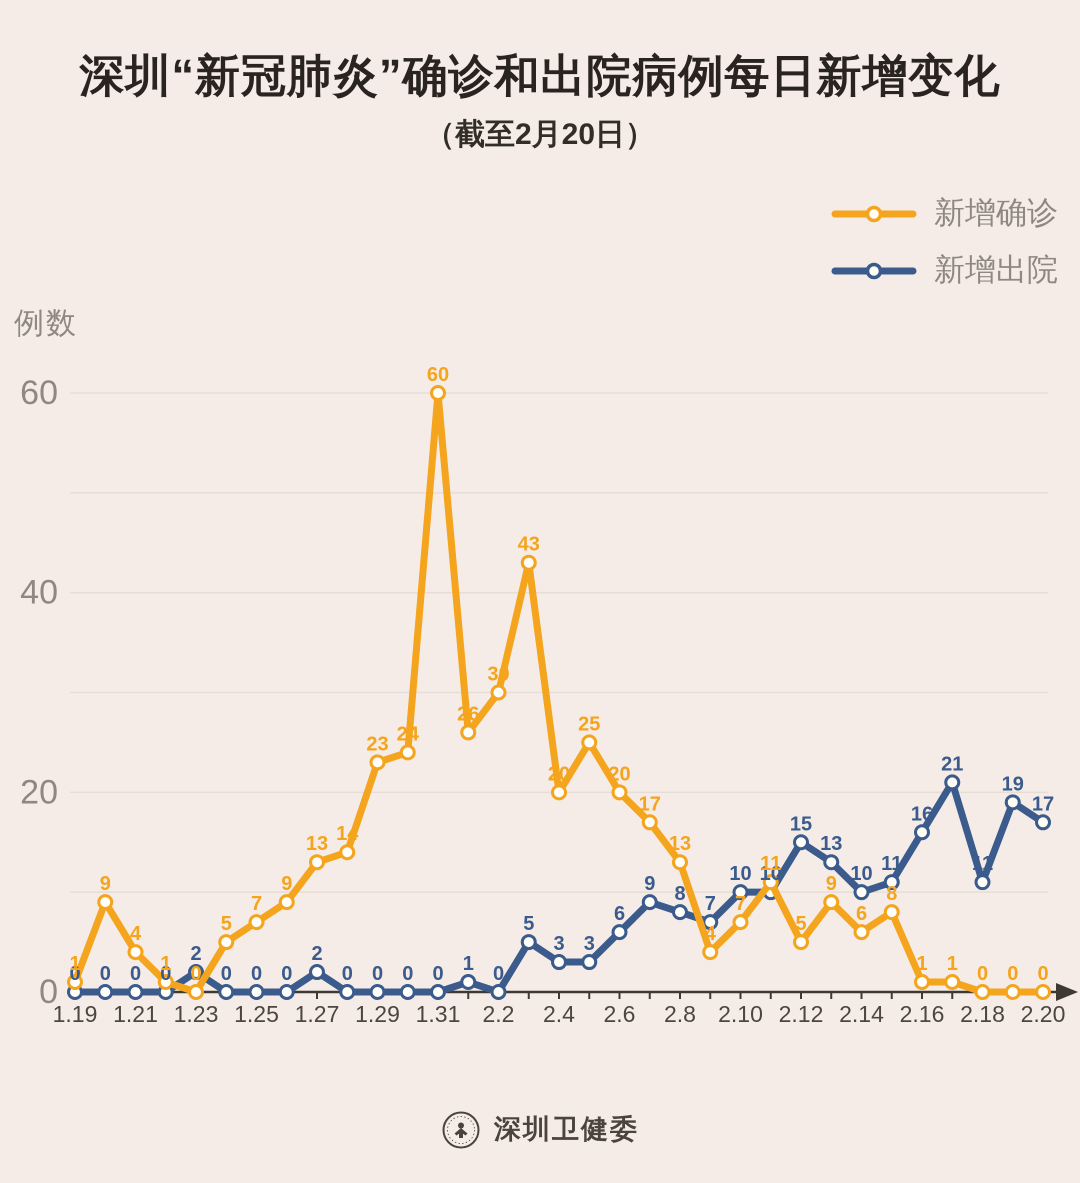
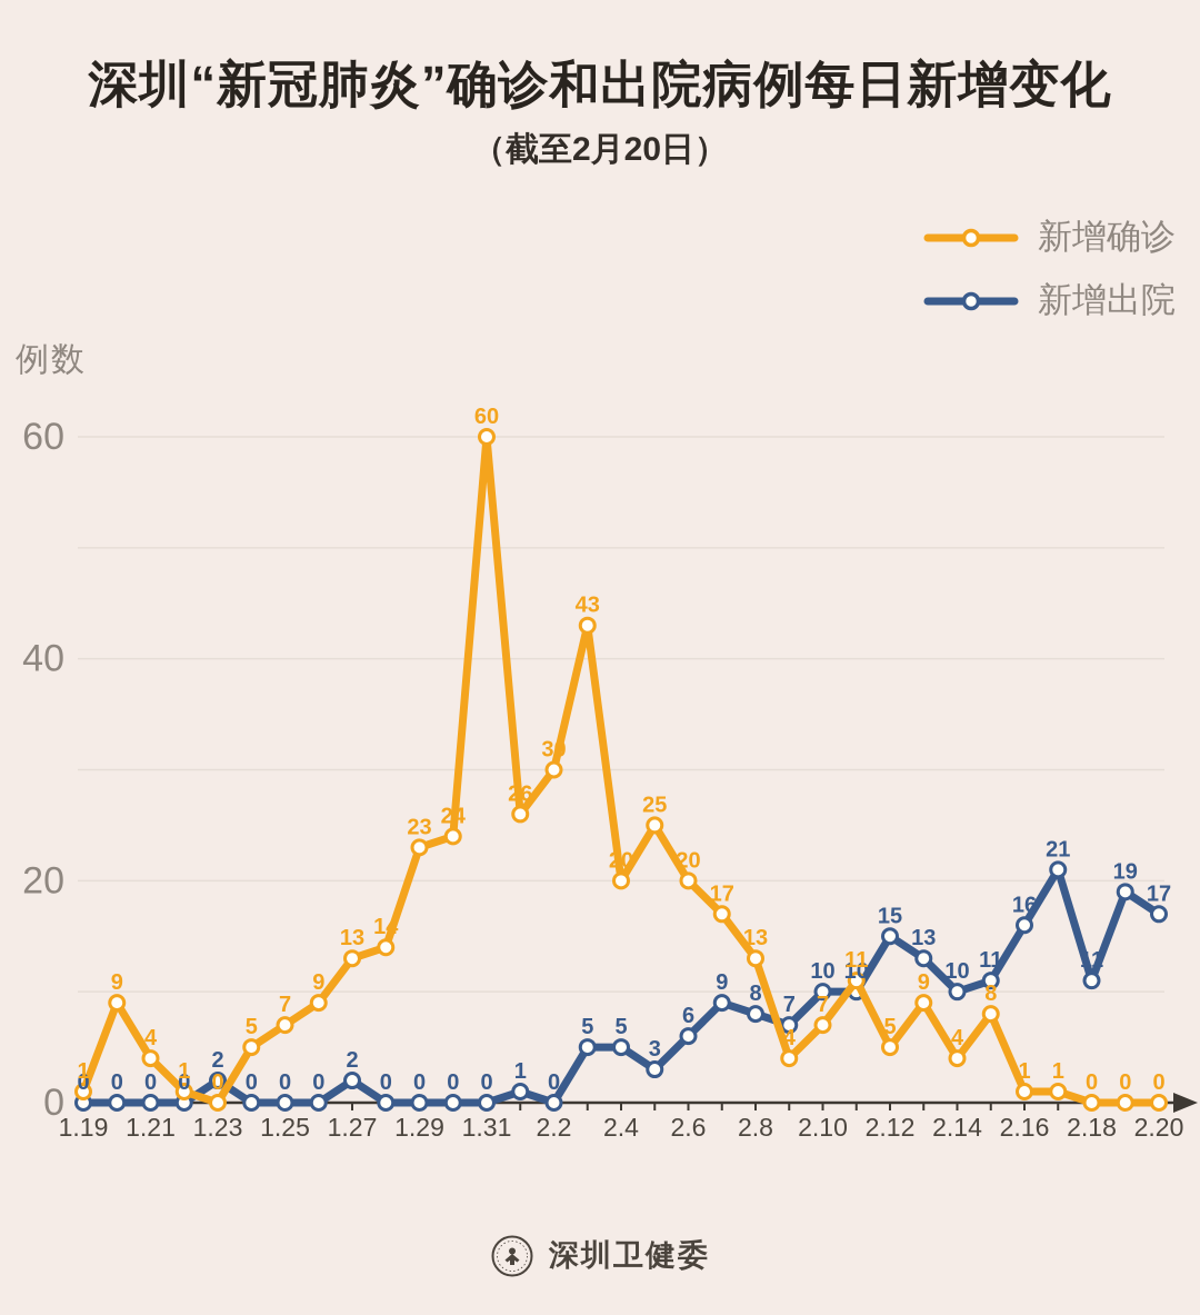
新增出院/2.4: 3 -> 5
新增确诊/2.14: 6 -> 4
